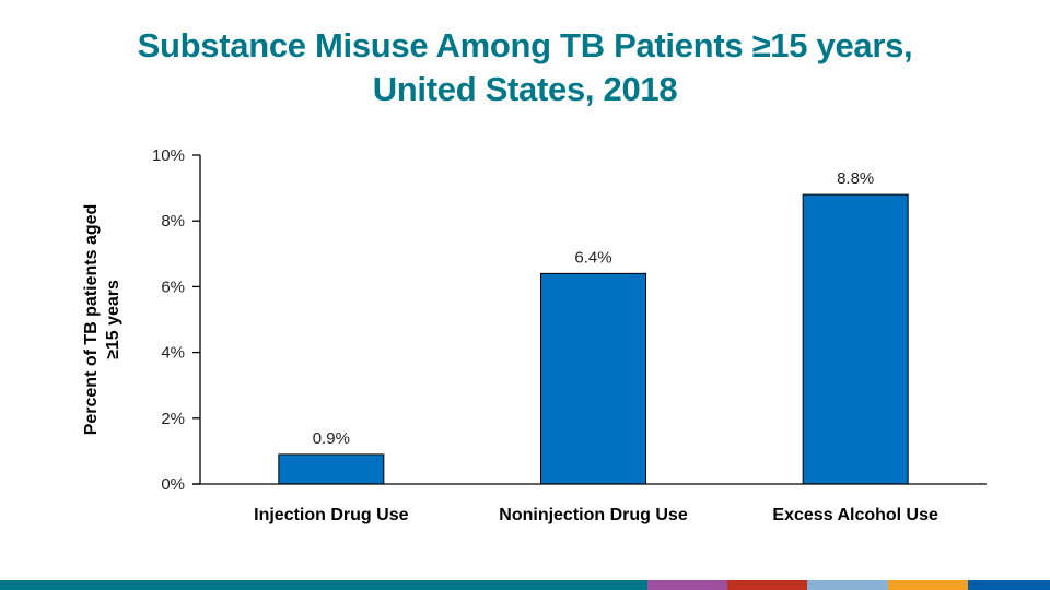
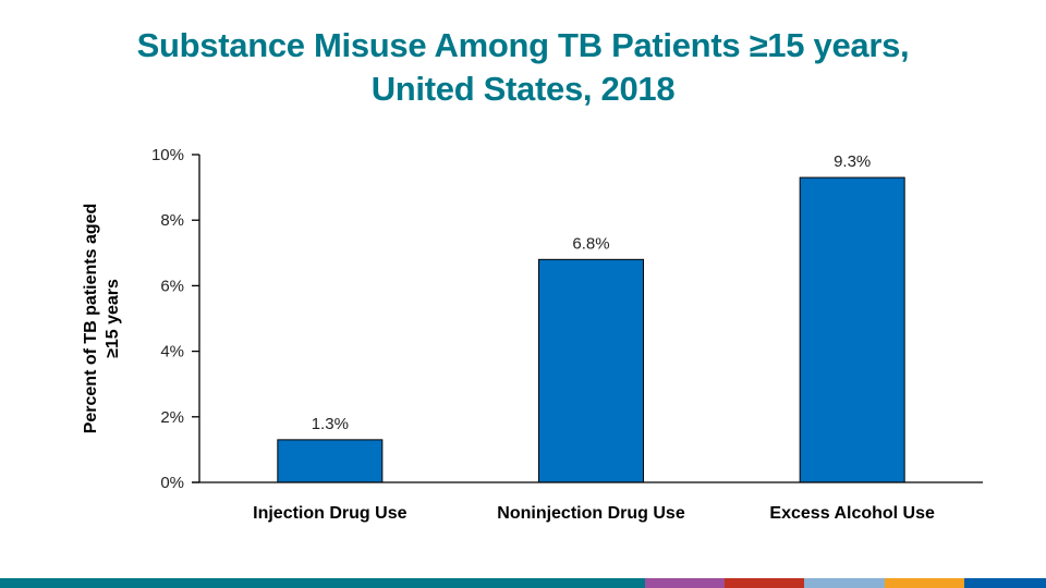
Injection Drug Use: 0.9% -> 1.3%
Noninjection Drug Use: 6.4% -> 6.8%
Excess Alcohol Use: 8.8% -> 9.3%
